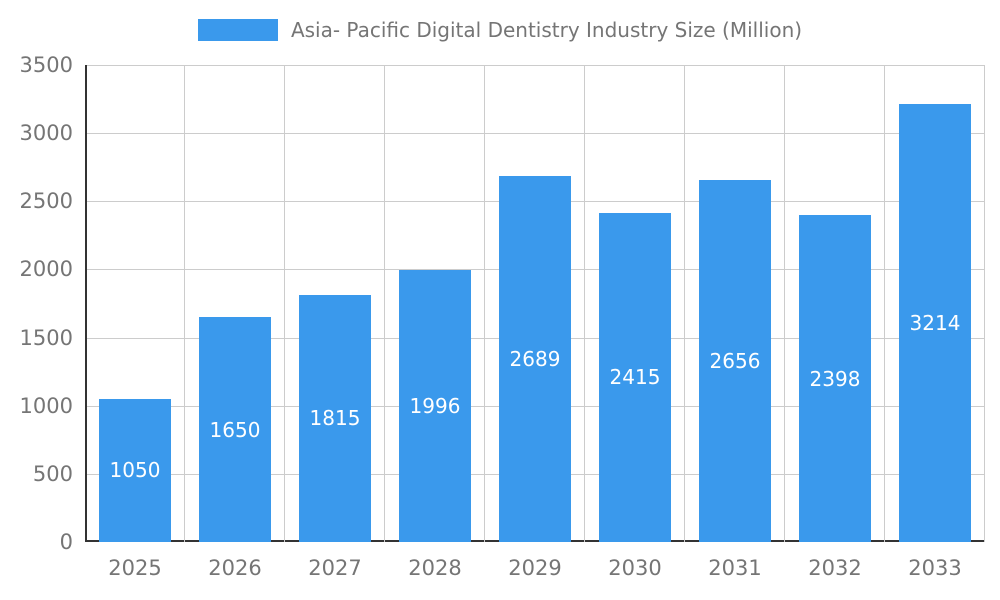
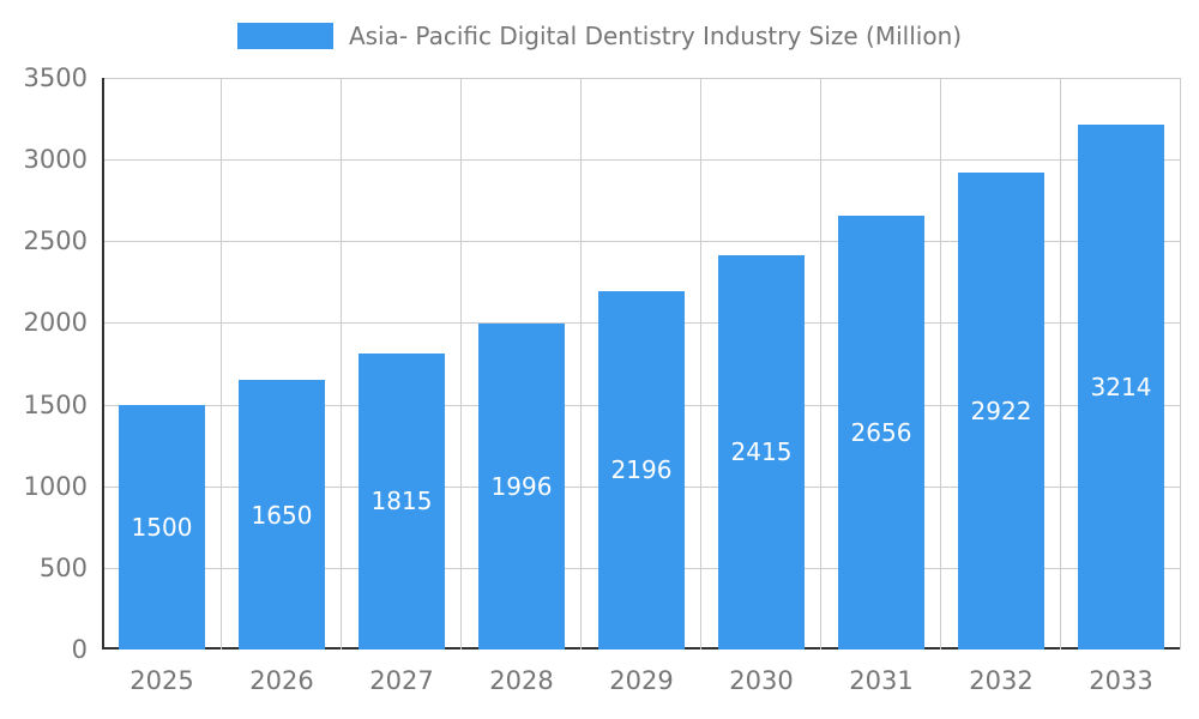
2025: 1050 -> 1500
2029: 2689 -> 2196
2032: 2398 -> 2922
